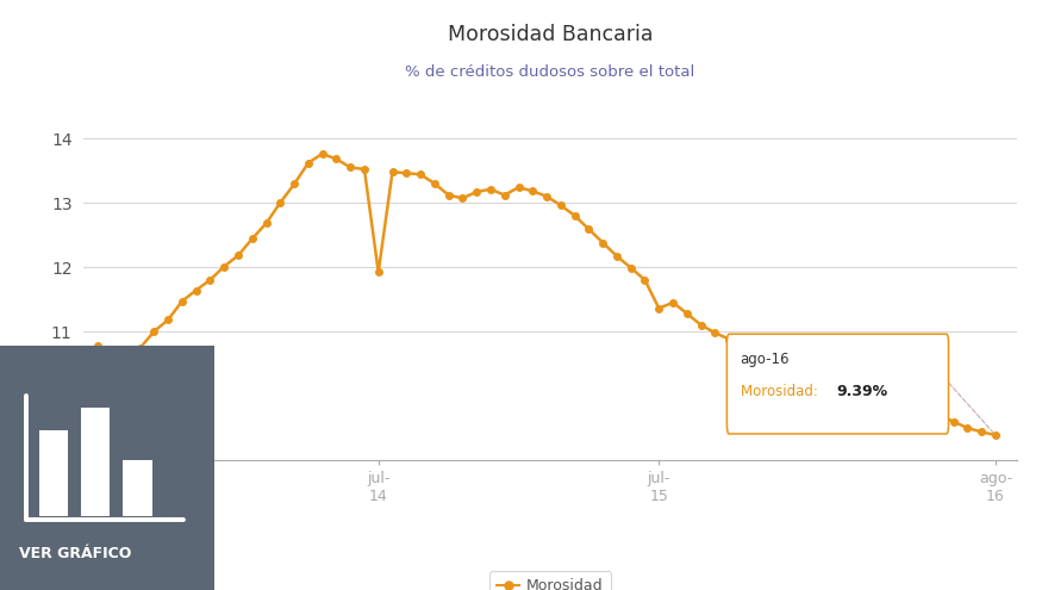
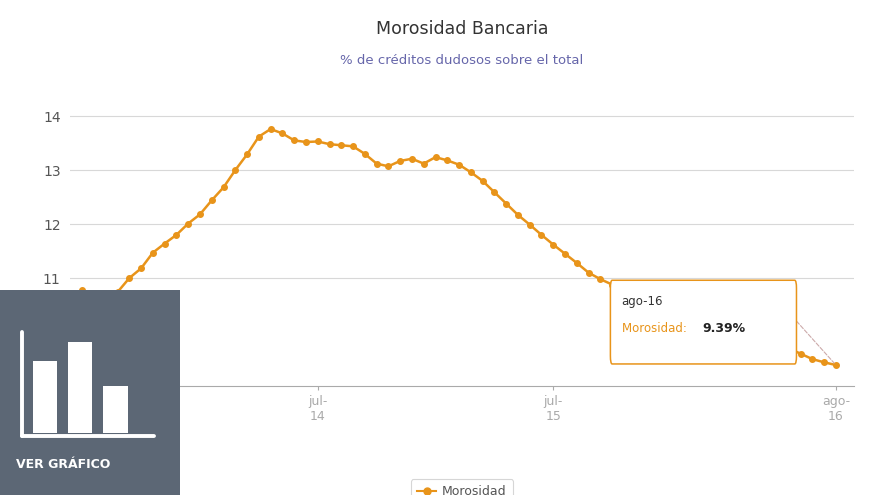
jul- 14: 11.92 -> 13.53
jul- 15: 11.36 -> 11.62
